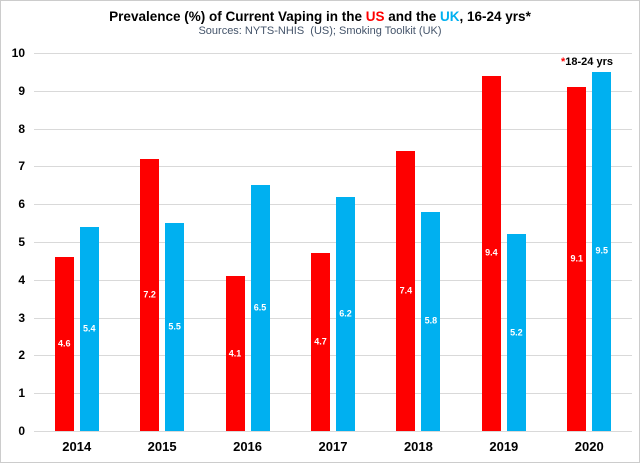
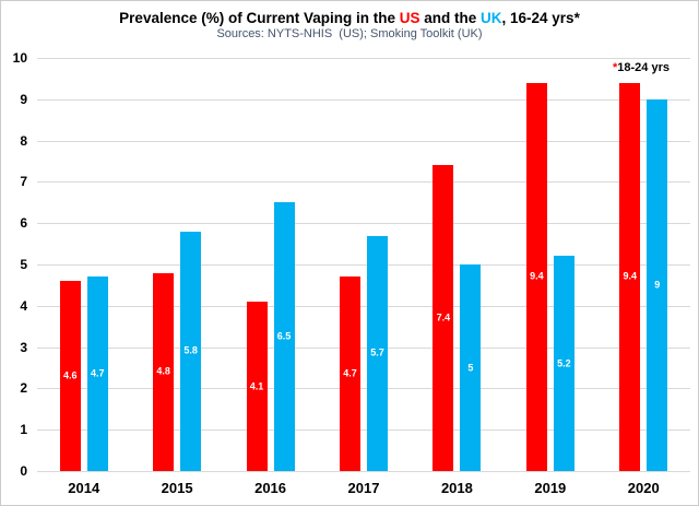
UK/2014: 5.4 -> 4.7
US/2015: 7.2 -> 4.8
UK/2015: 5.5 -> 5.8
UK/2017: 6.2 -> 5.7
UK/2018: 5.8 -> 5
US/2020: 9.1 -> 9.4
UK/2020: 9.5 -> 9
